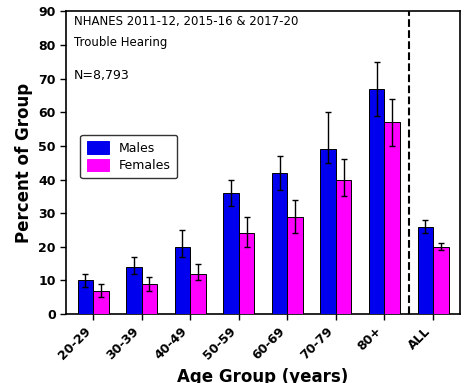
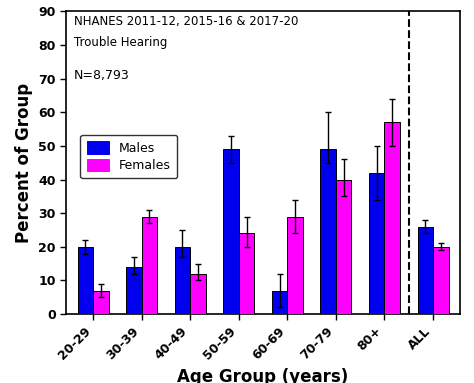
Males/20-29: 10 -> 20
Females/30-39: 9 -> 29
Males/50-59: 36 -> 49
Males/60-69: 42 -> 7
Males/80+: 67 -> 42
